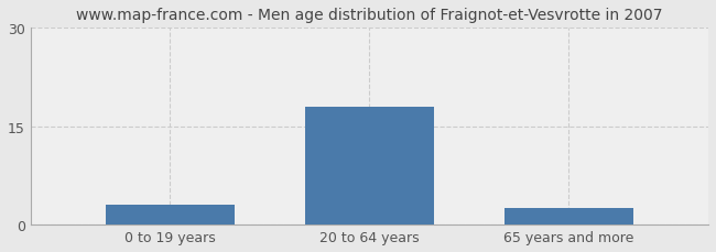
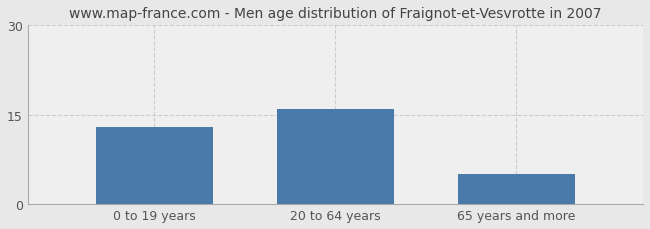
0 to 19 years: 3.0 -> 13.0
20 to 64 years: 18.0 -> 16.0
65 years and more: 2.5 -> 5.0
